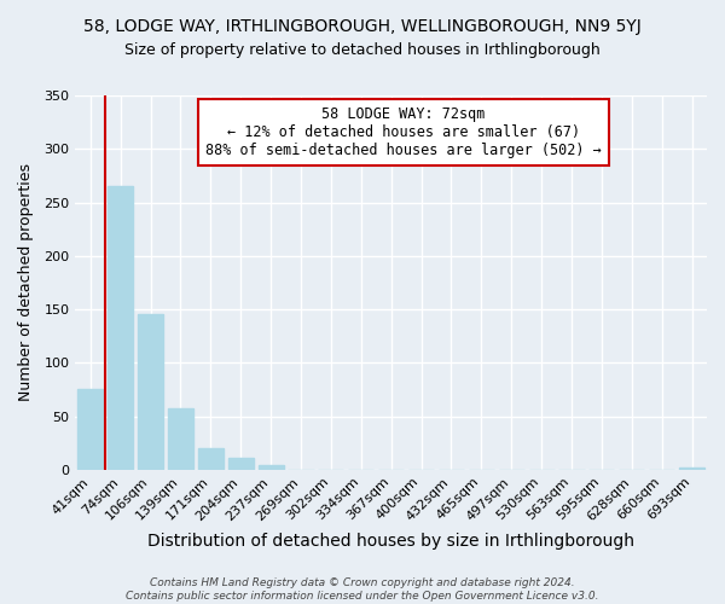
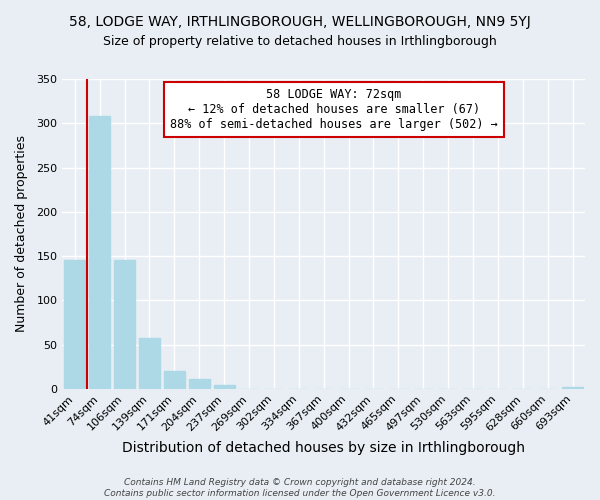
41sqm: 76 -> 146
74sqm: 265 -> 308
